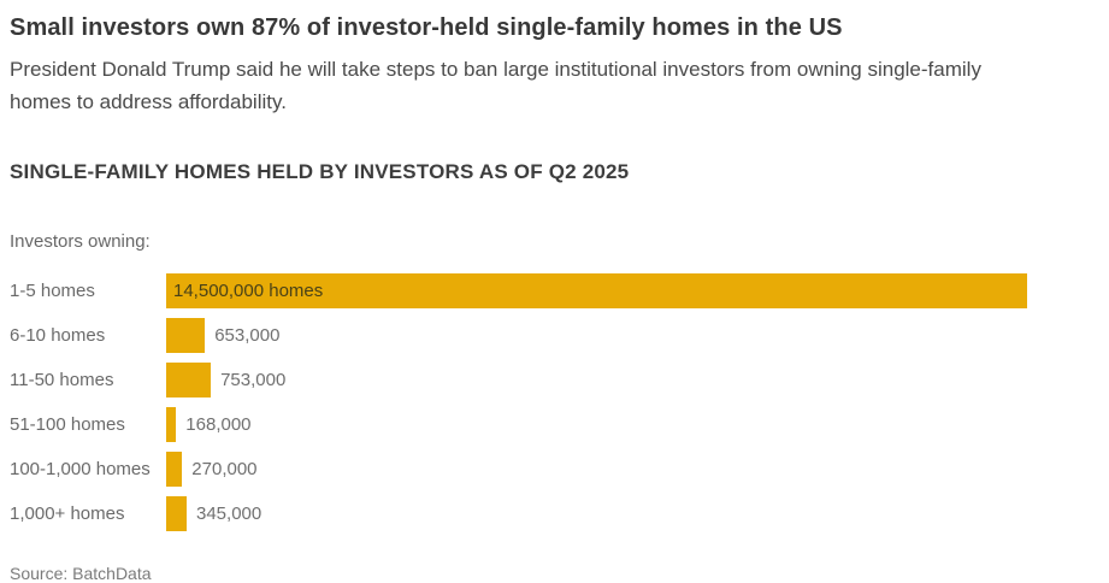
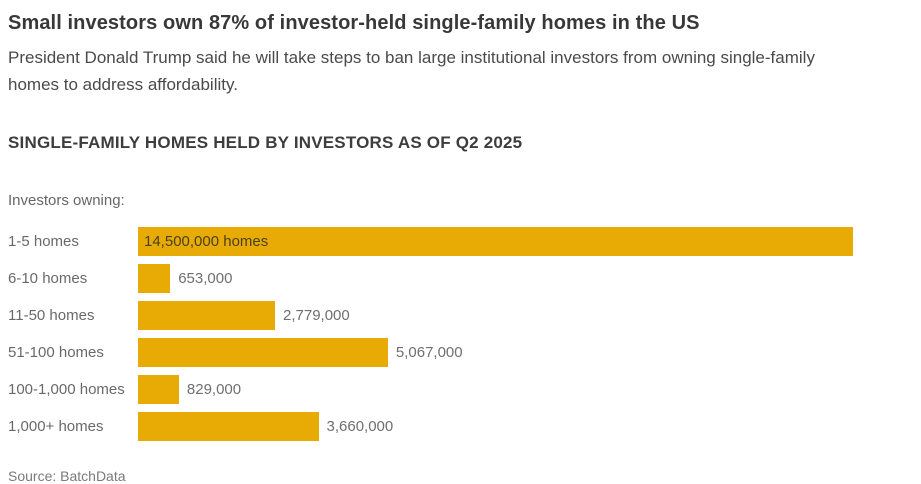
11-50 homes: 753,000 -> 2,779,000
51-100 homes: 168,000 -> 5,067,000
100-1,000 homes: 270,000 -> 829,000
1,000+ homes: 345,000 -> 3,660,000
